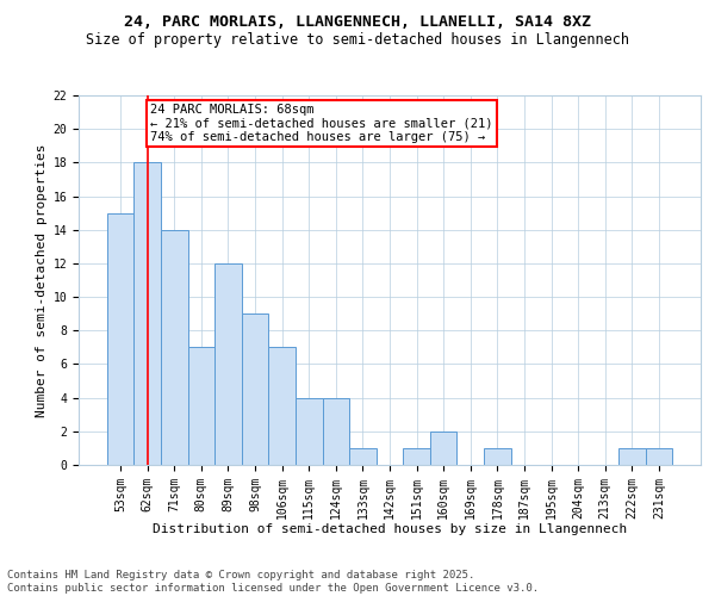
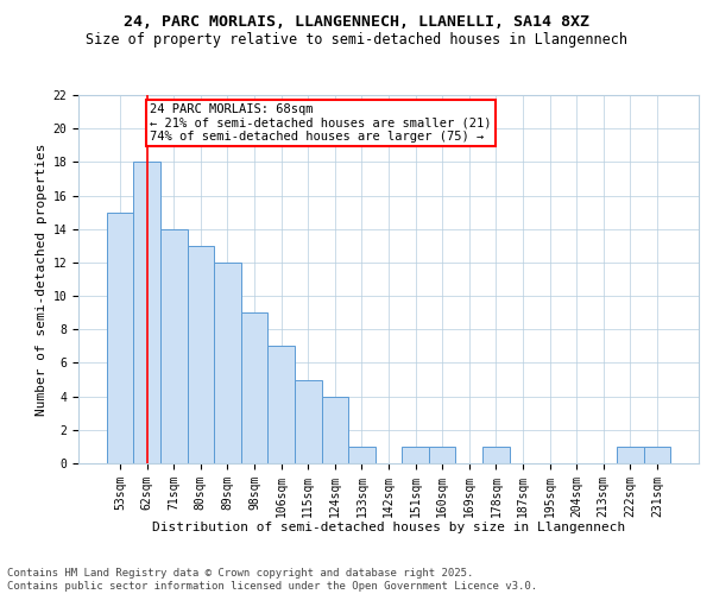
80sqm: 7 -> 13
115sqm: 4 -> 5
160sqm: 2 -> 1
